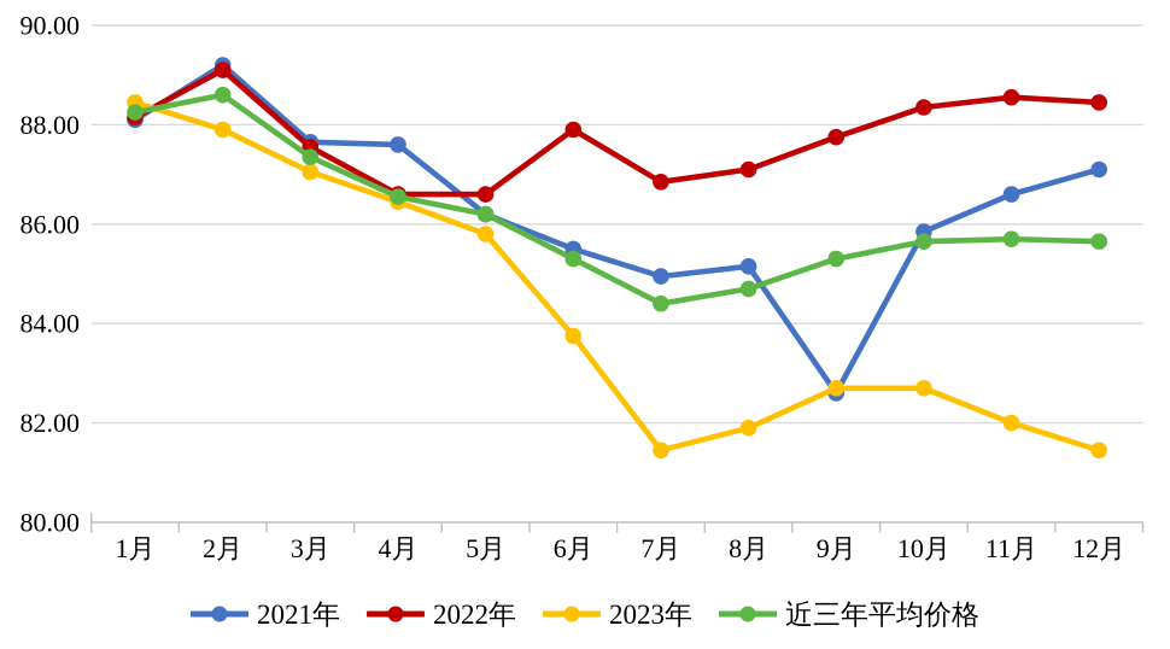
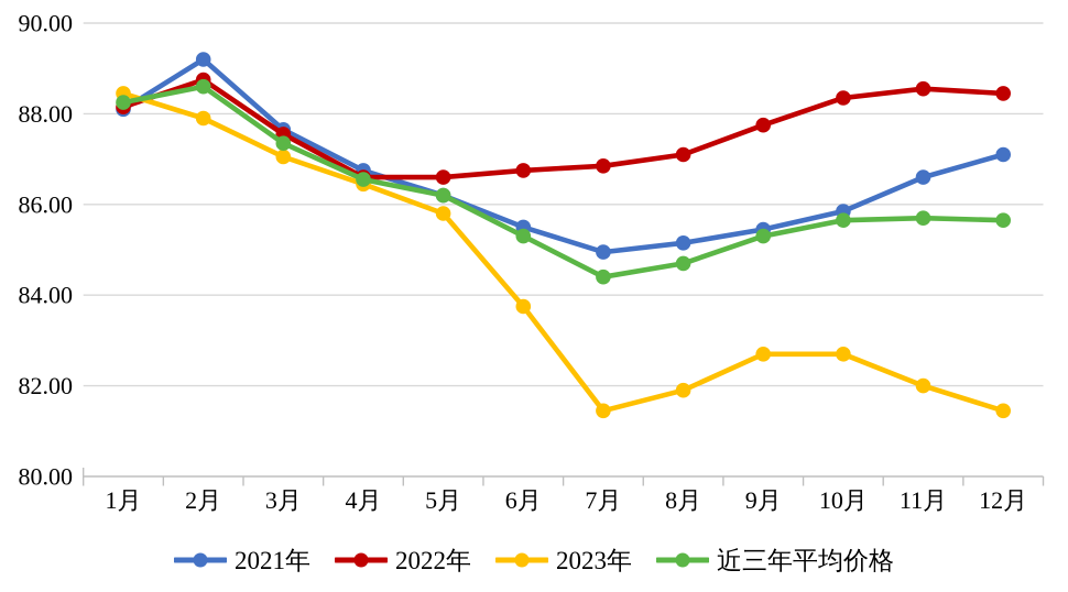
2022年/2月: 89.1 -> 88.8
2021年/4月: 87.6 -> 86.8
2022年/6月: 87.9 -> 86.8
2021年/9月: 82.6 -> 85.5
